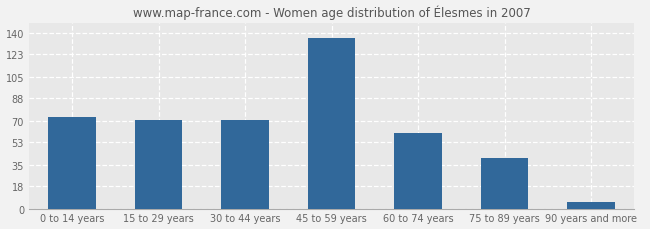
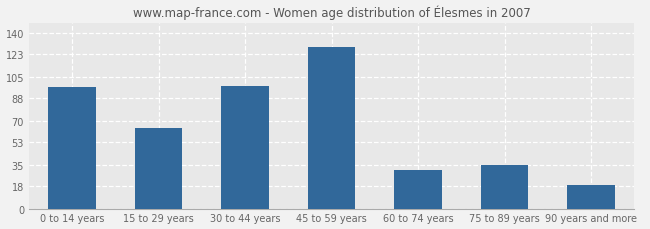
0 to 14 years: 73 -> 97
15 to 29 years: 71 -> 64
30 to 44 years: 71 -> 98
45 to 59 years: 136 -> 129
60 to 74 years: 60 -> 31
75 to 89 years: 40 -> 35
90 years and more: 5 -> 19
